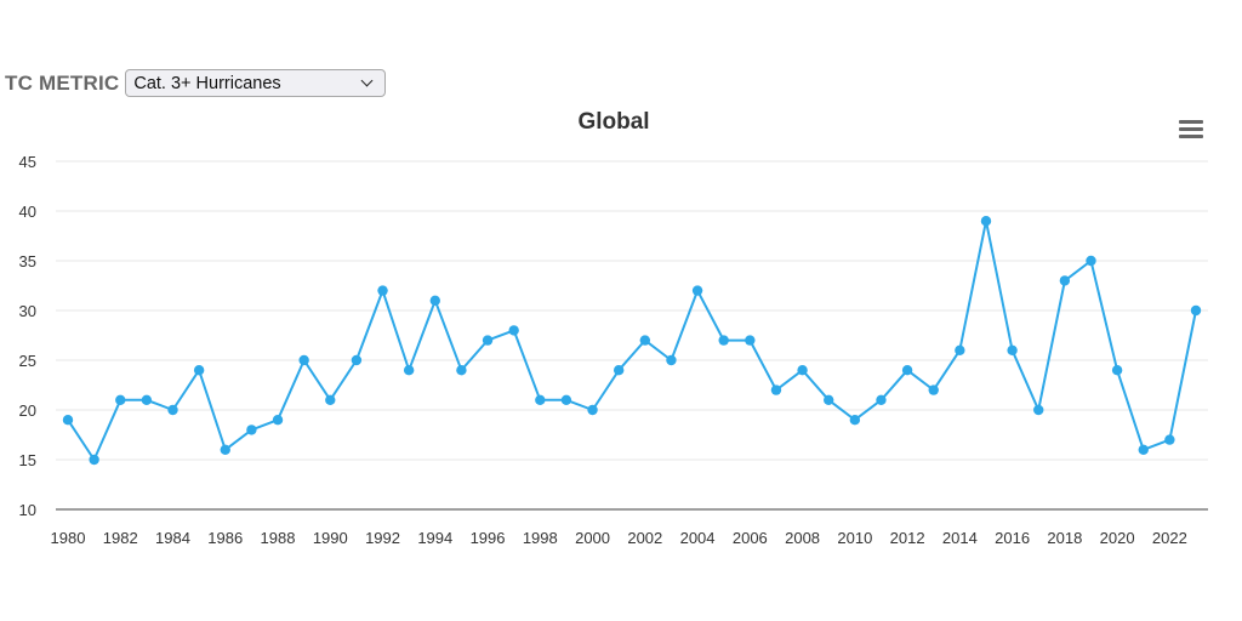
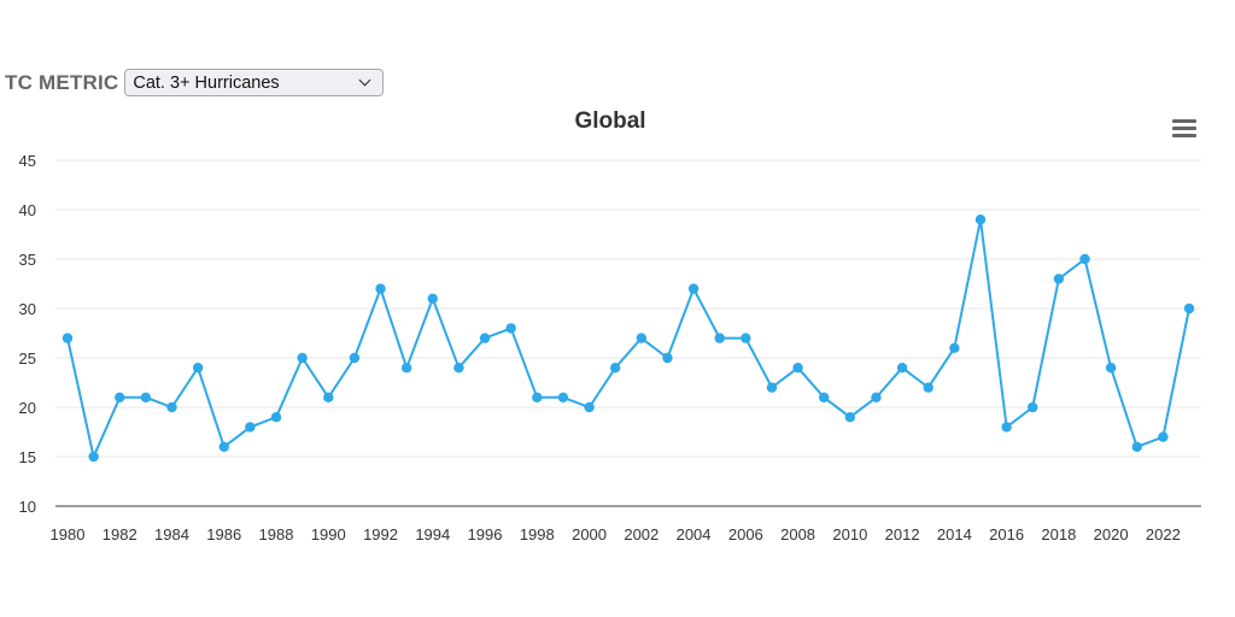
1980: 19 -> 27
2016: 26 -> 18
